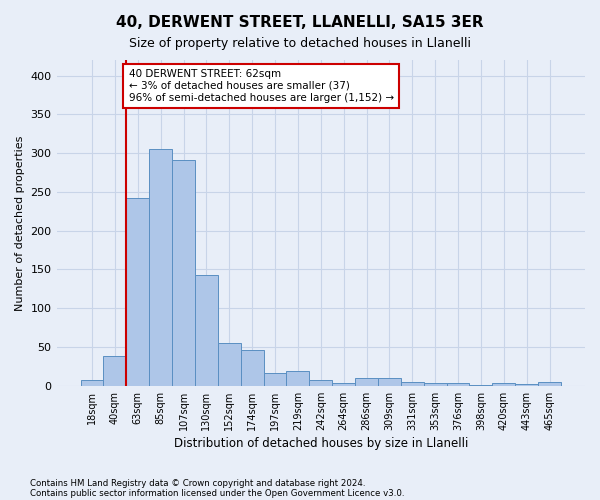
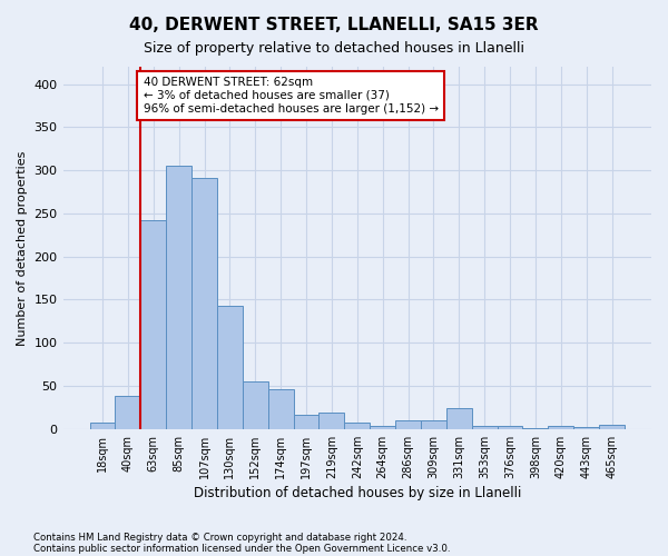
331sqm: 5 -> 24
